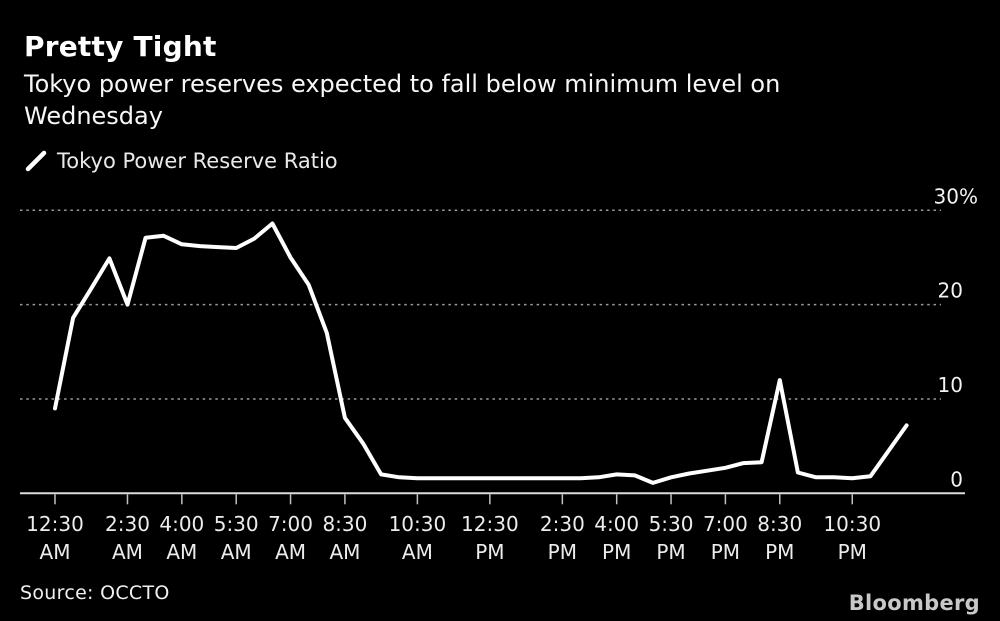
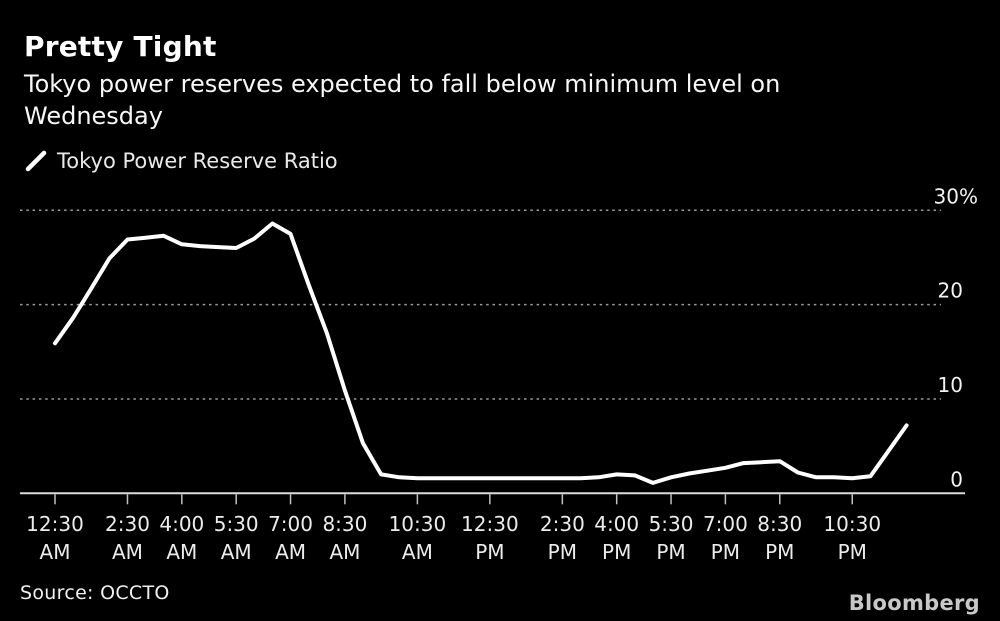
12:30 AM: 9 -> 16
2:30 AM: 20 -> 27
7:00 AM: 25 -> 28
8:30 AM: 8 -> 11
8:30 PM: 12 -> 3
